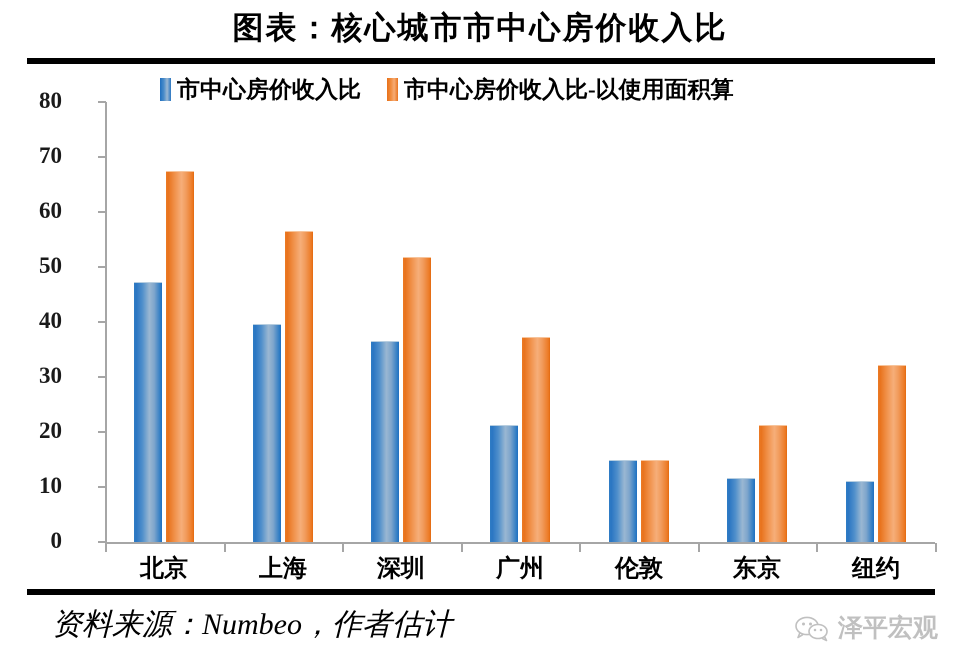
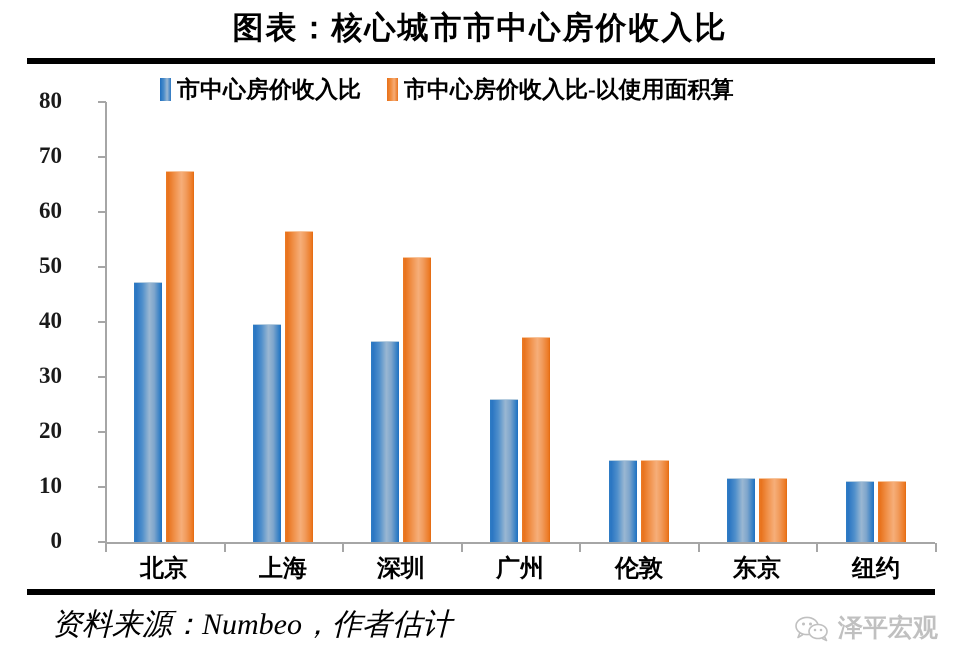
市中心房价收入比/广州: 21 -> 26
市中心房价收入比-以使用面积算/东京: 21 -> 12
市中心房价收入比-以使用面积算/纽约: 32 -> 11
